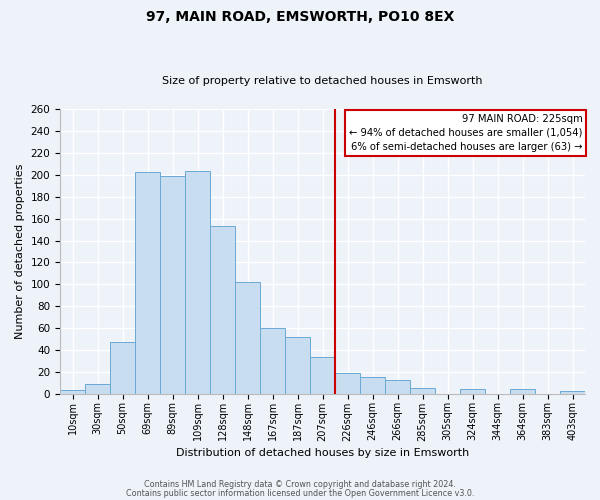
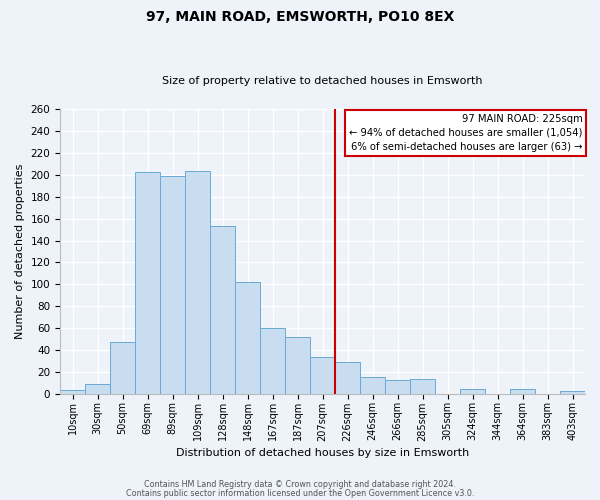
226sqm: 19 -> 29
285sqm: 5 -> 13
